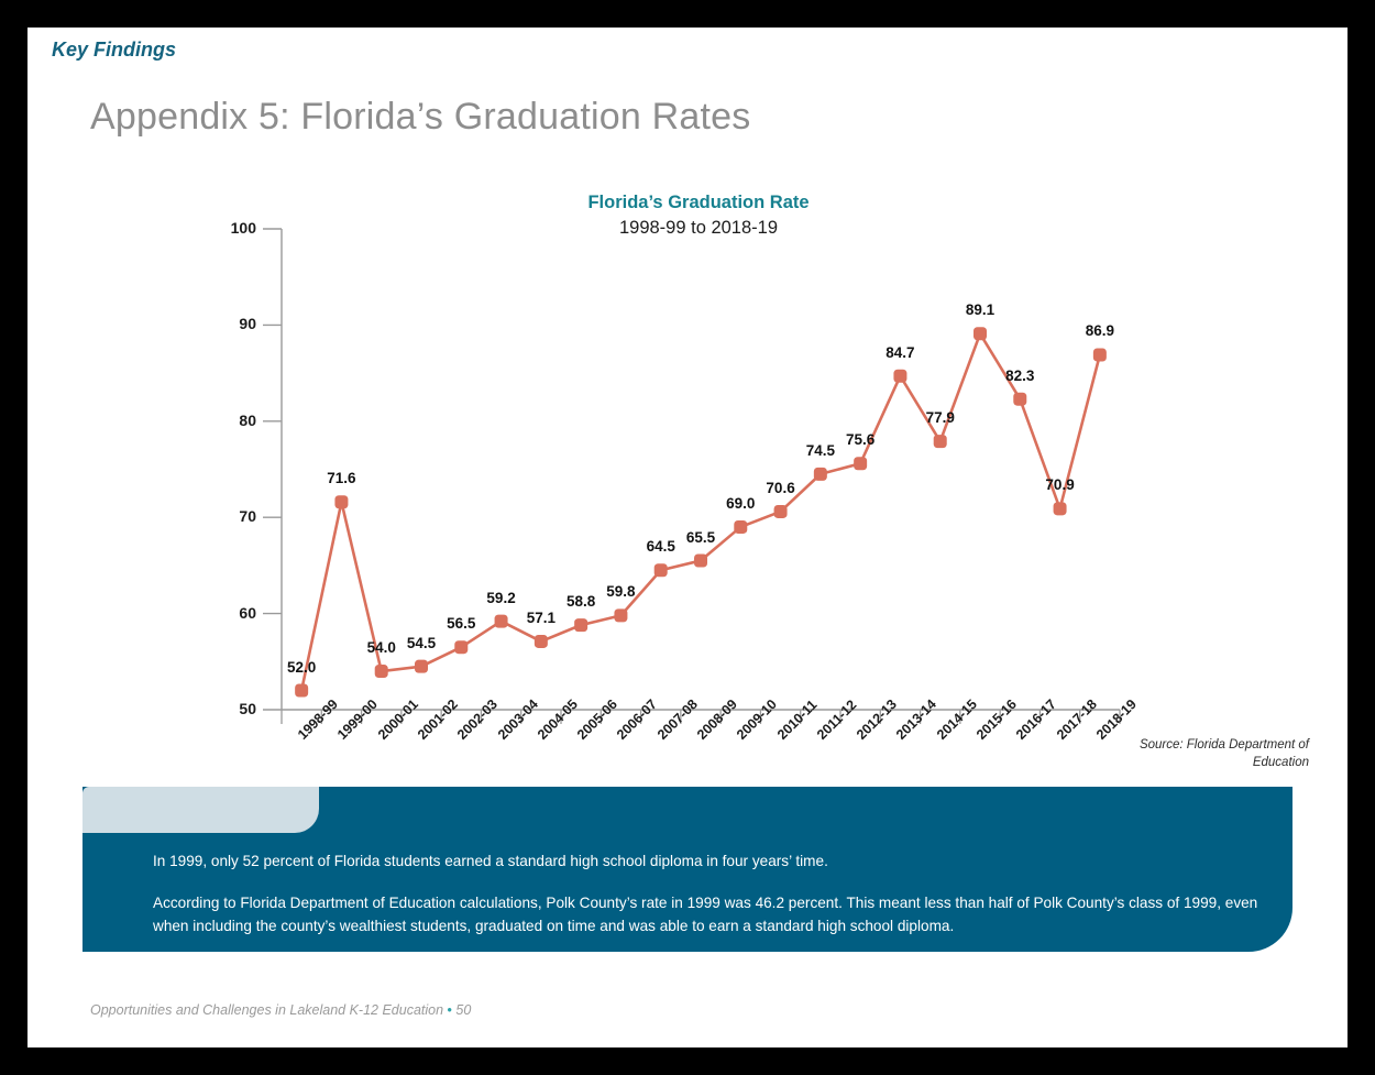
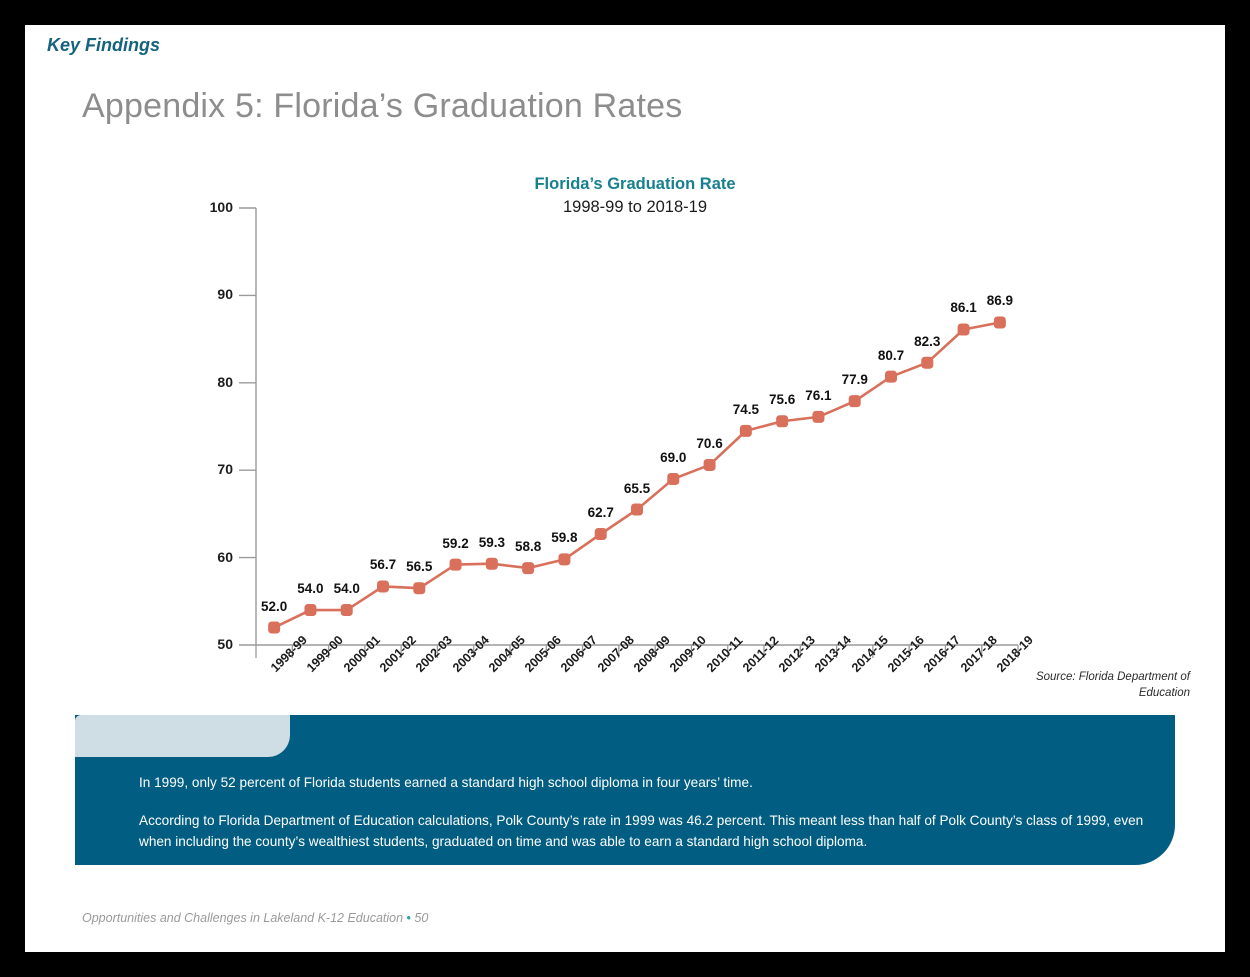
1999-00: 71.6 -> 54.0
2001-02: 54.5 -> 56.7
2004-05: 57.1 -> 59.3
2007-08: 64.5 -> 62.7
2013-14: 84.7 -> 76.1
2015-16: 89.1 -> 80.7
2017-18: 70.9 -> 86.1
